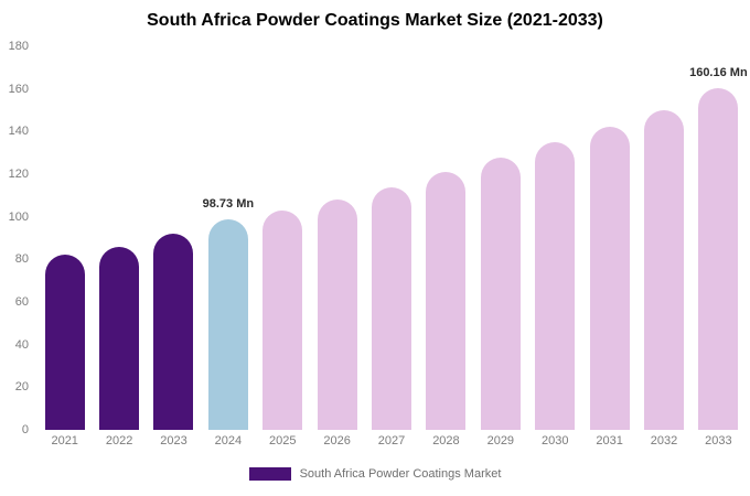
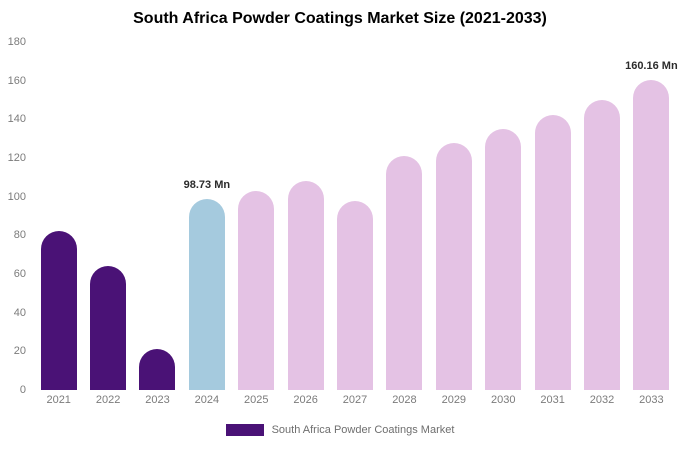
2022: 86 -> 64
2023: 92 -> 21
2027: 114 -> 98
